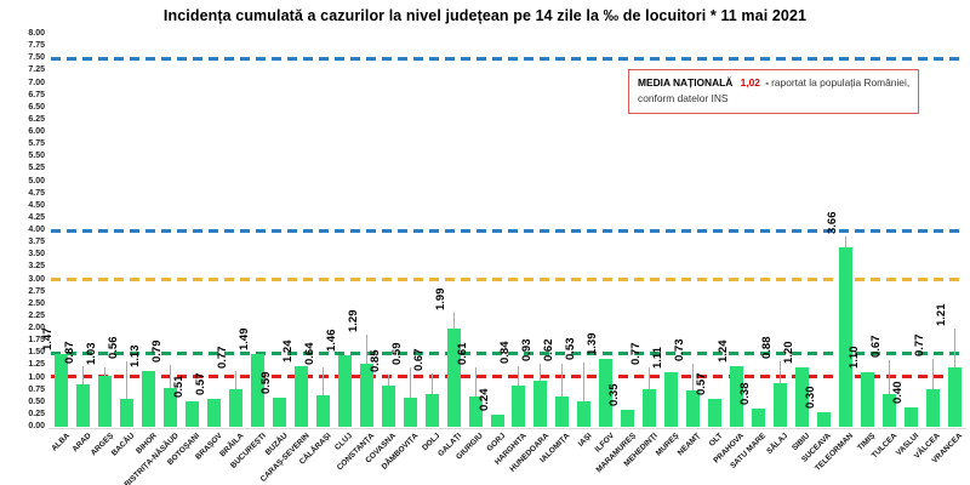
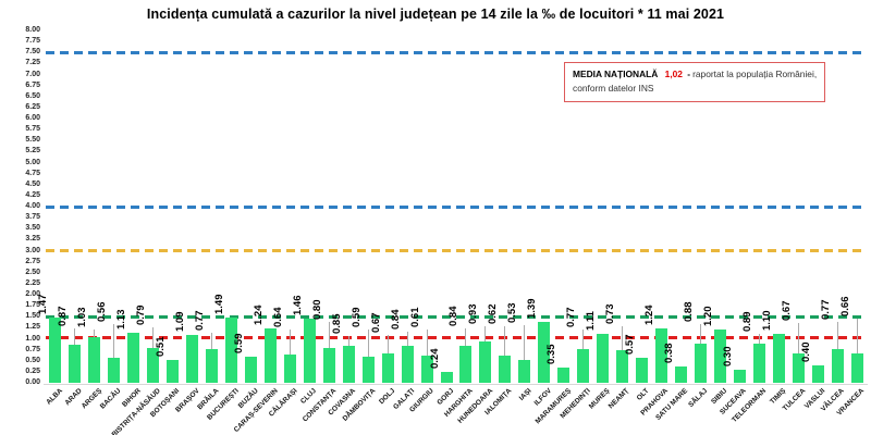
BRAȘOV: 0.57 -> 1.09
CONSTANȚA: 1.29 -> 0.80
GALAȚI: 1.99 -> 0.84
TELEORMAN: 3.66 -> 0.89
VRANCEA: 1.21 -> 0.66
